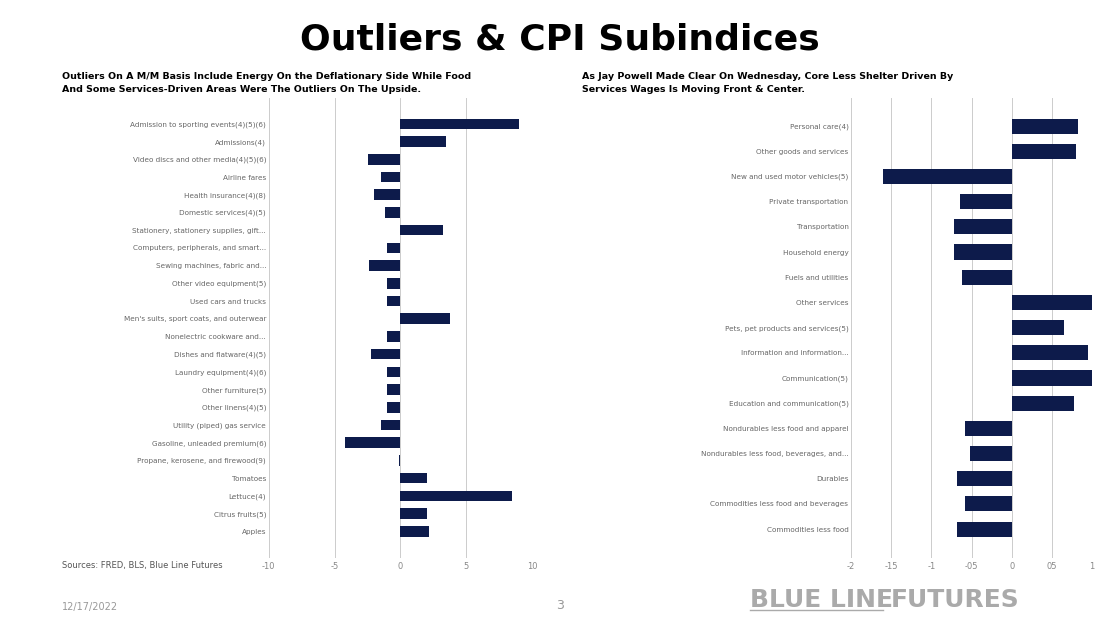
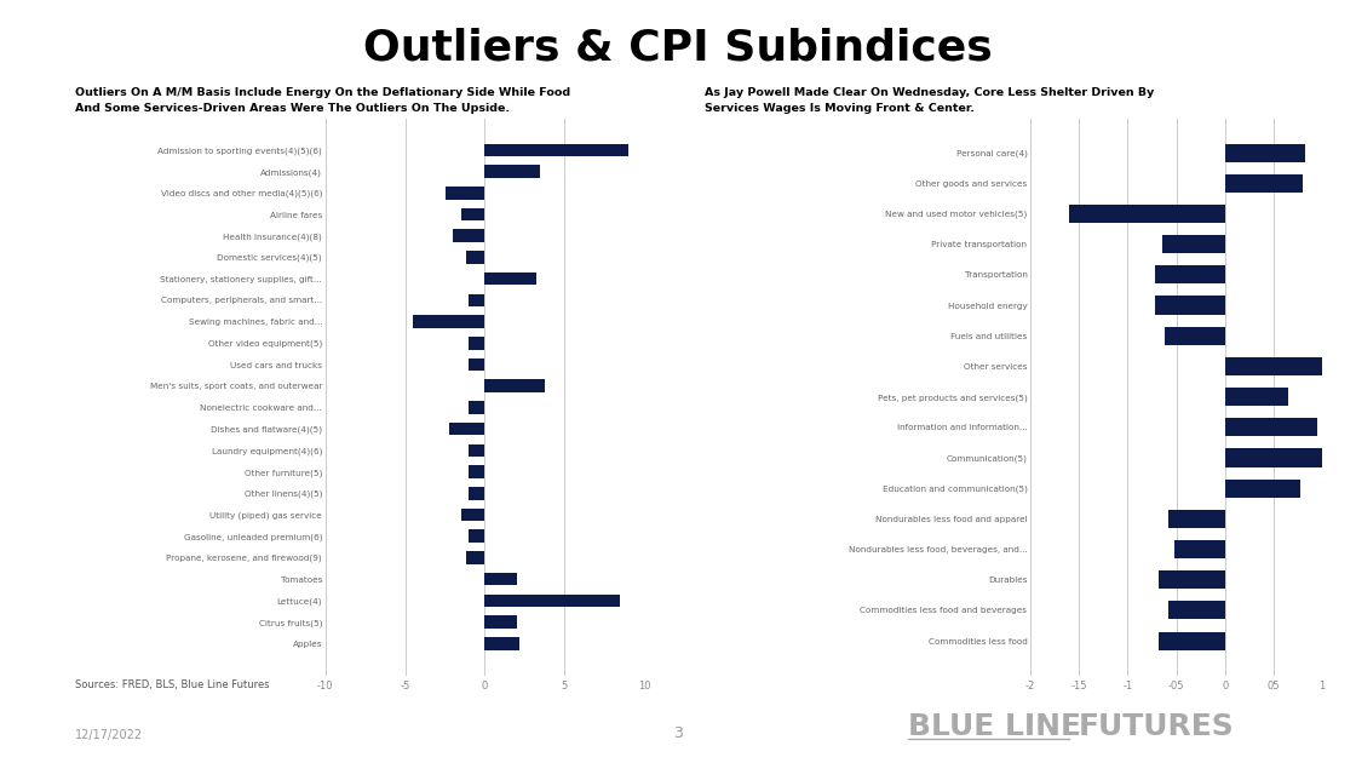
Sewing machines, fabric and...: -2.4 -> -4.5
Gasoline, unleaded premium(6): -4.2 -> -1.0
Propane, kerosene, and firewood(9): -0.1 -> -1.2
